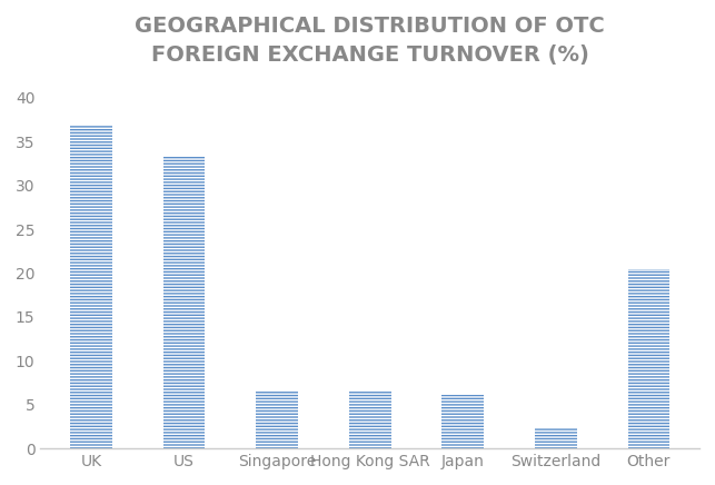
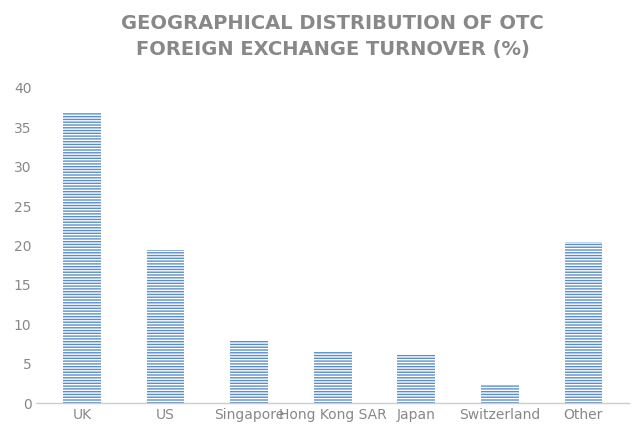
US: 33.2 -> 19.4
Singapore: 6.6 -> 7.9
